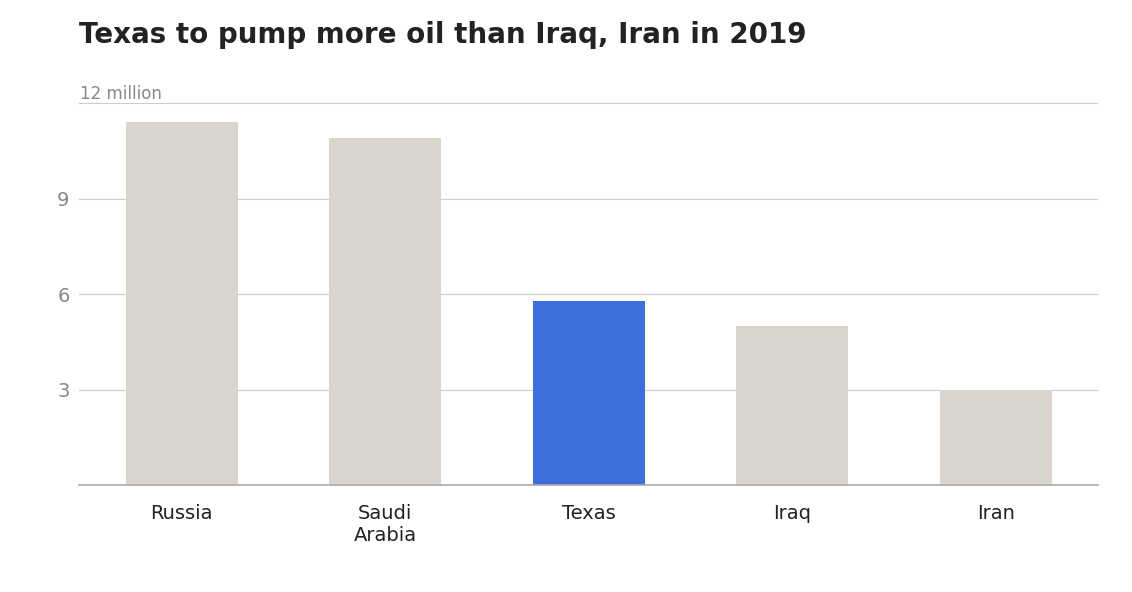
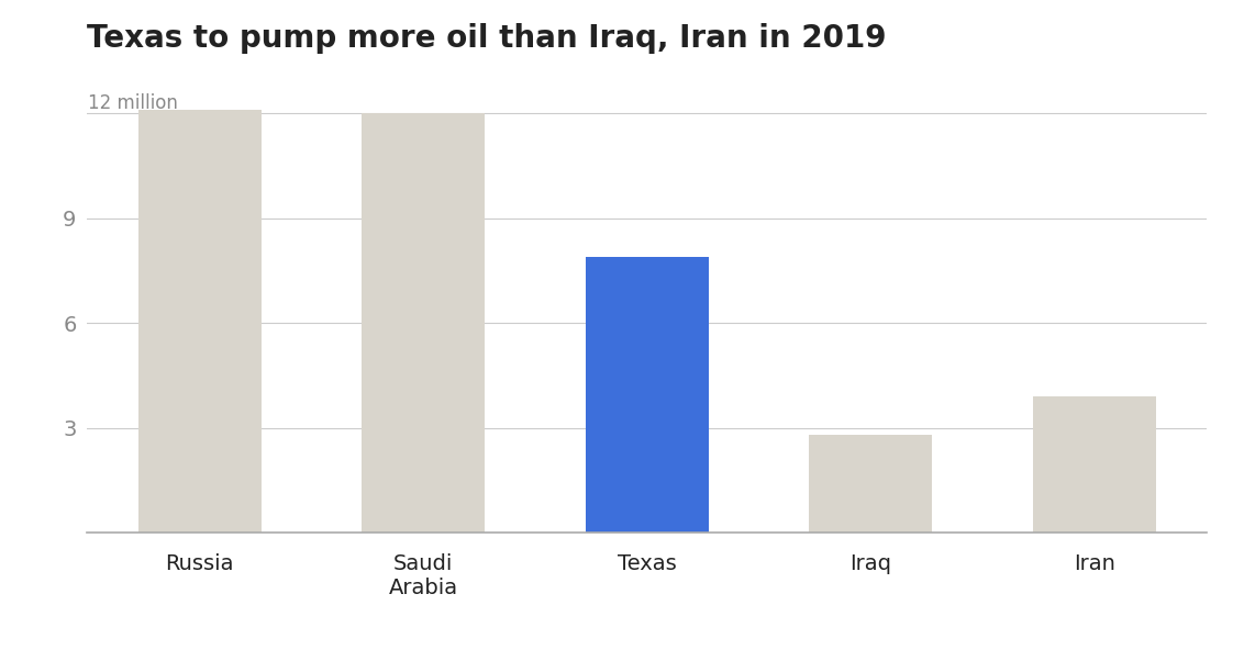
Russia: 11.4 -> 12.1
Saudi Arabia: 10.9 -> 12.0
Texas: 5.8 -> 7.9
Iraq: 5.0 -> 2.8
Iran: 3.0 -> 3.9
